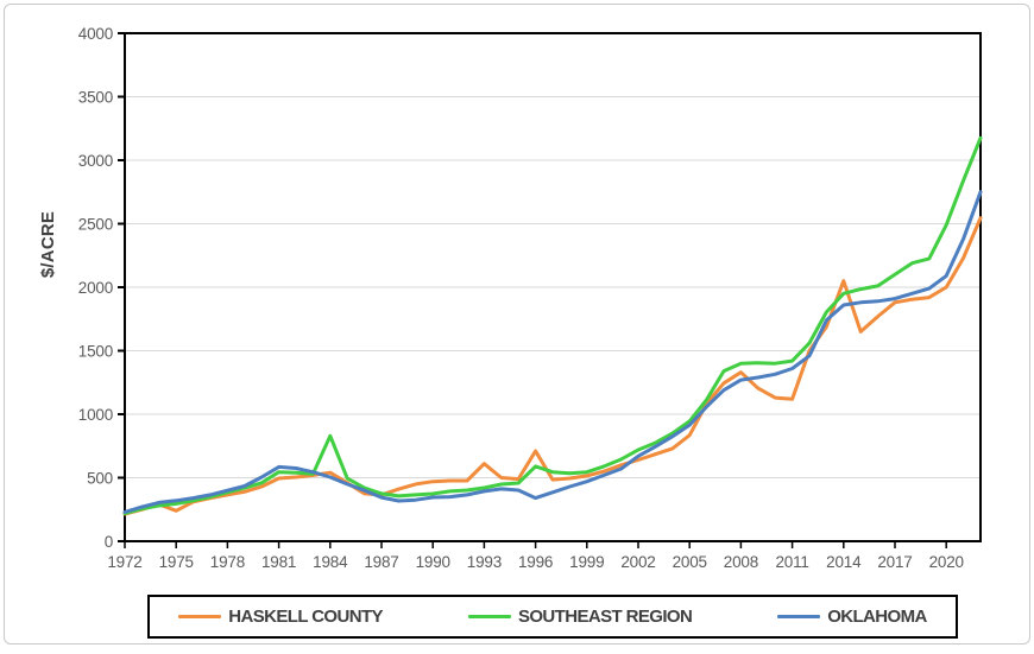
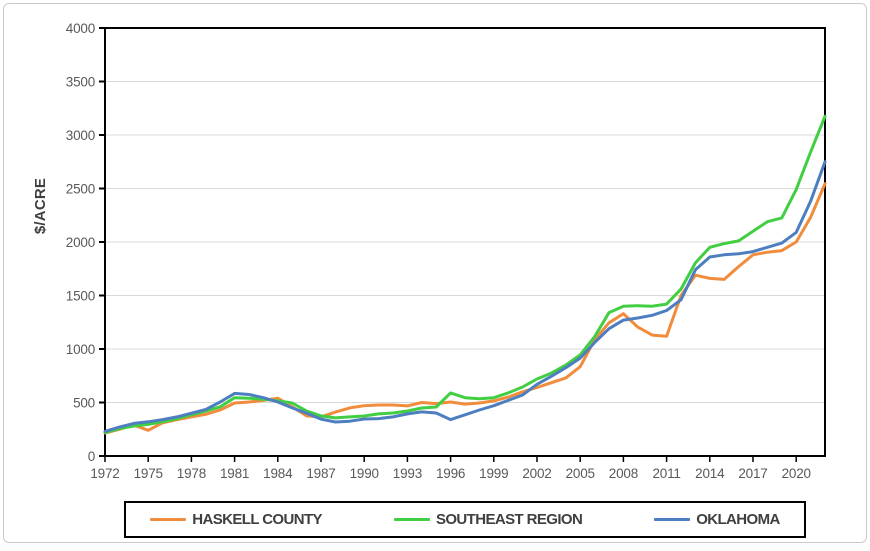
SOUTHEAST REGION/1984: 830 -> 520
HASKELL COUNTY/1993: 610 -> 470
HASKELL COUNTY/1996: 710 -> 500
HASKELL COUNTY/2014: 2050 -> 1660
